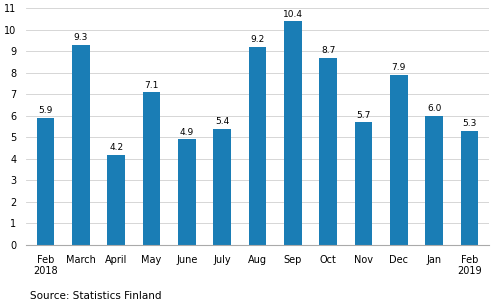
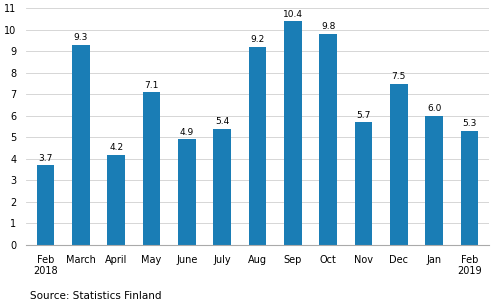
Feb 2018: 5.9 -> 3.7
Oct: 8.7 -> 9.8
Dec: 7.9 -> 7.5
